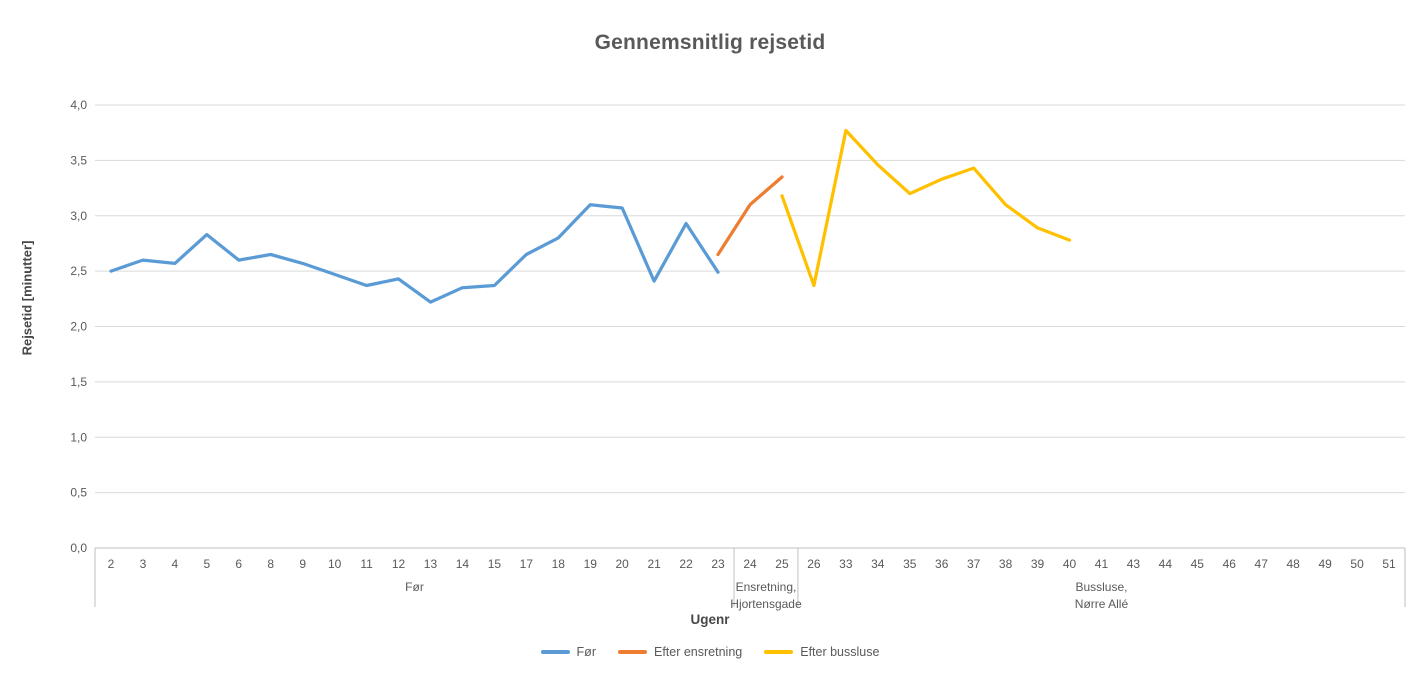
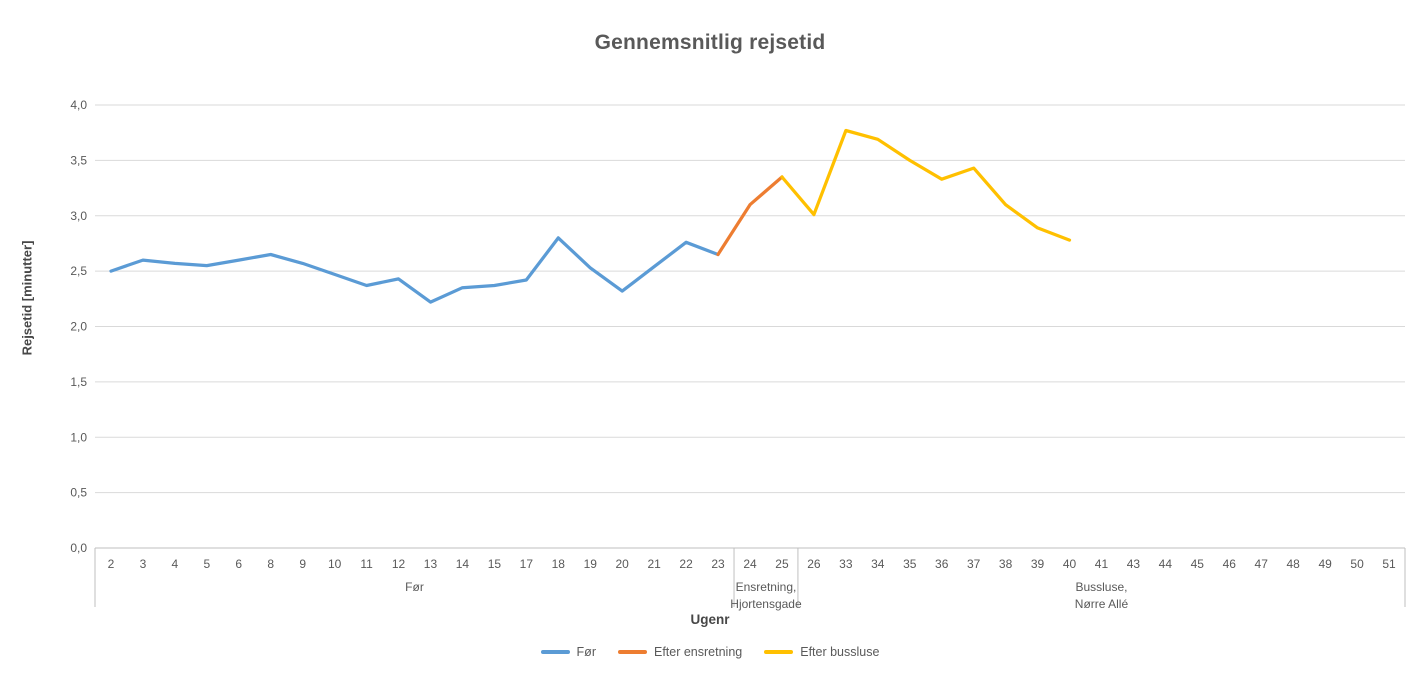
Før/5: 2,83 -> 2,55
Før/17: 2,65 -> 2,42
Før/19: 3,10 -> 2,53
Før/20: 3,07 -> 2,32
Før/21: 2,41 -> 2,54
Før/22: 2,93 -> 2,76
Før/23: 2,49 -> 2,65
Efter bussluse/25: 3,18 -> 3,35
Efter bussluse/26: 2,37 -> 3,01
Efter bussluse/34: 3,46 -> 3,69
Efter bussluse/35: 3,20 -> 3,50
